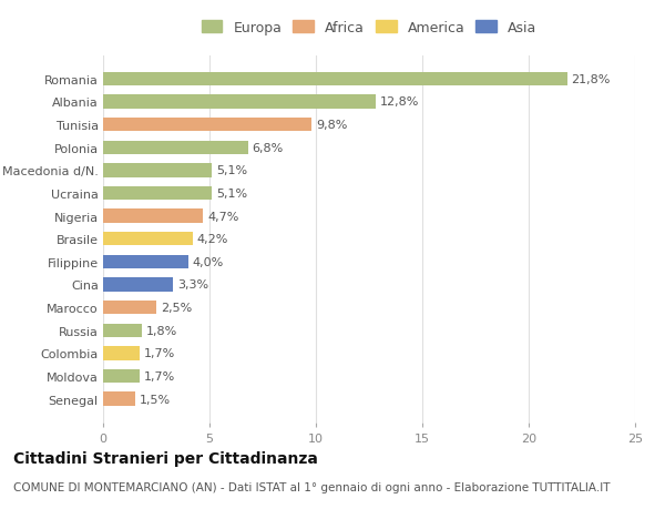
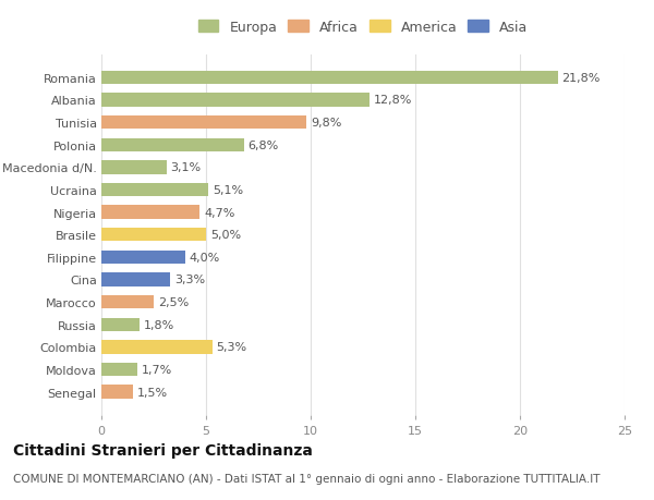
Macedonia d/N.: 5,1% -> 3,1%
Brasile: 4,2% -> 5,0%
Colombia: 1,7% -> 5,3%
